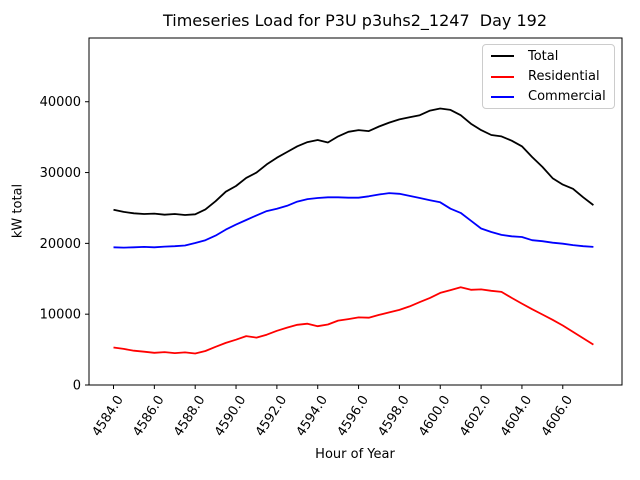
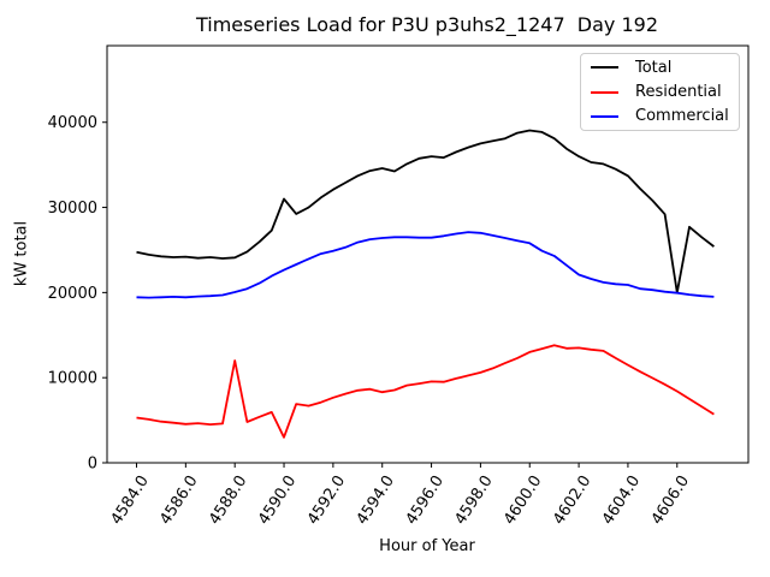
Residential/4588.0: 4000 -> 12000
Total/4590.0: 28000 -> 31000
Residential/4590.0: 6000 -> 3000
Total/4606.0: 28000 -> 20000
